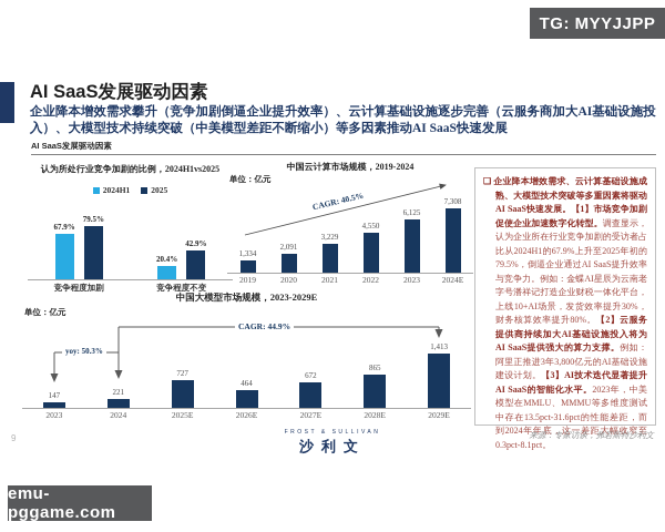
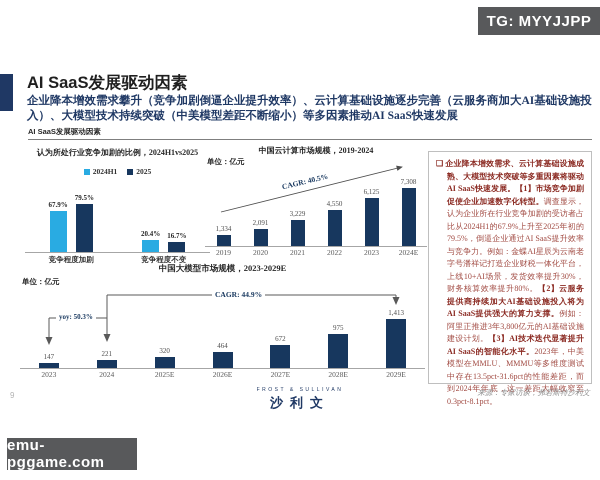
认为所处行业竞争加剧的比例，2024H1vs2025/2025/竞争程度不变: 42.9% -> 16.7%
中国大模型市场规模，2023-2029E/2025E: 727 -> 320
中国大模型市场规模，2023-2029E/2028E: 865 -> 975
